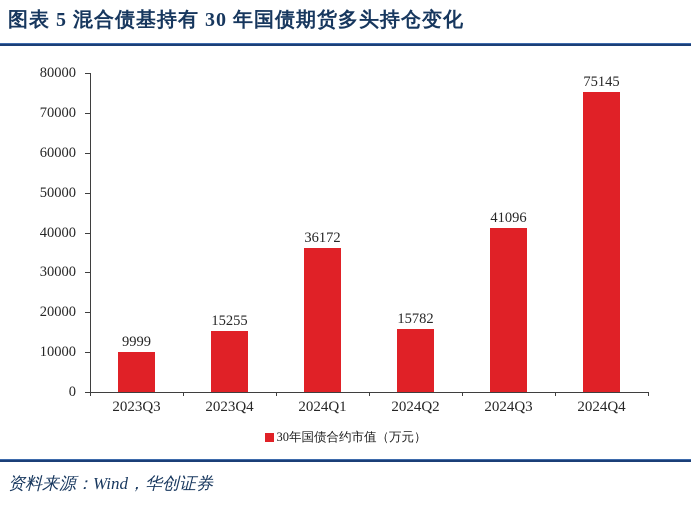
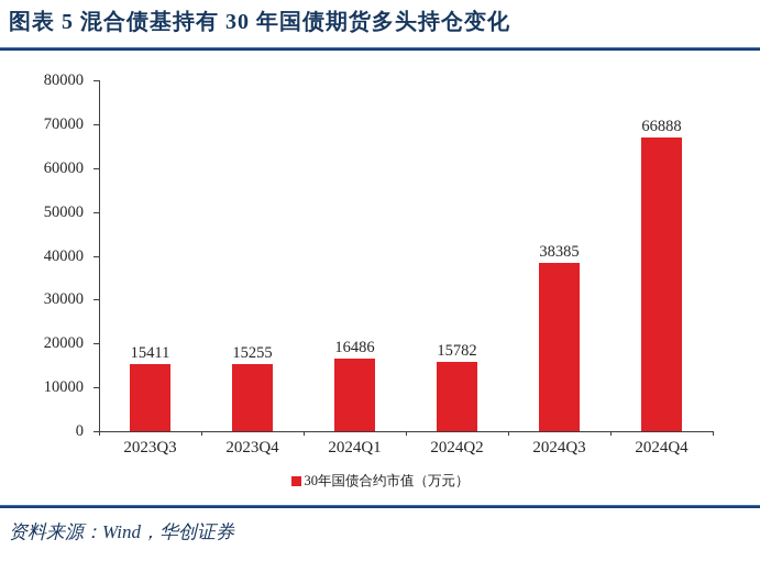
2023Q3: 9999 -> 15411
2024Q1: 36172 -> 16486
2024Q3: 41096 -> 38385
2024Q4: 75145 -> 66888
